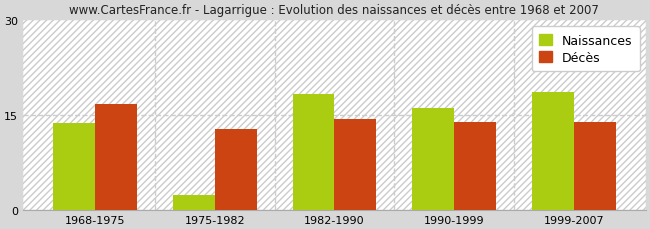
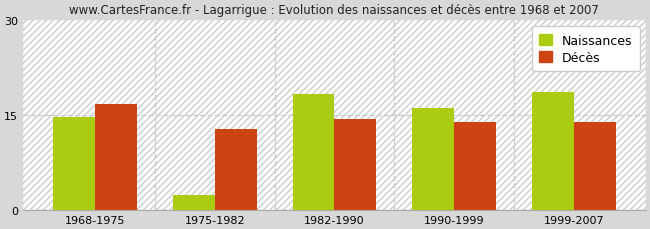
Naissances/1968-1975: 13.8 -> 14.7
